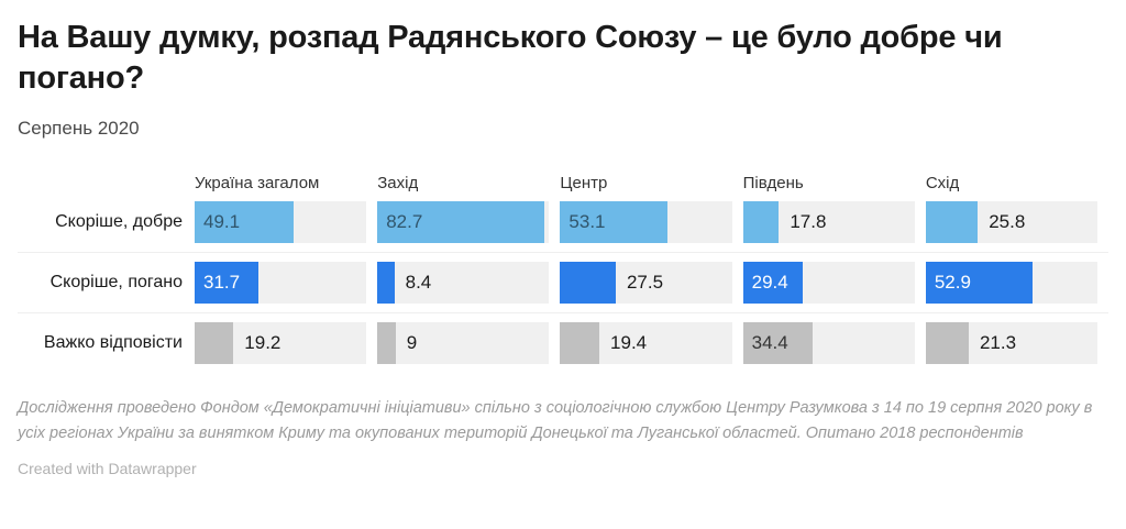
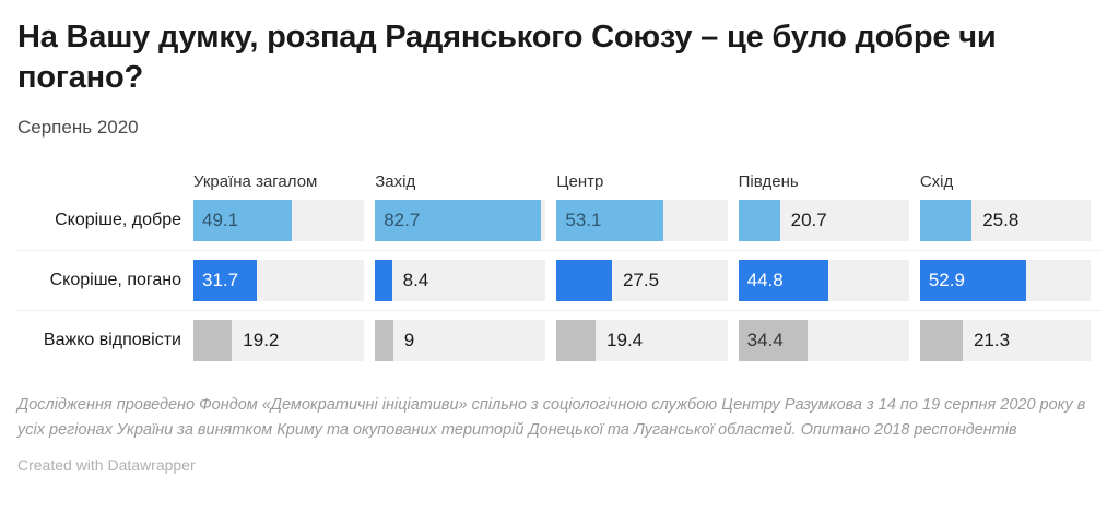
Скоріше, добре/Південь: 17.8 -> 20.7
Скоріше, погано/Південь: 29.4 -> 44.8
